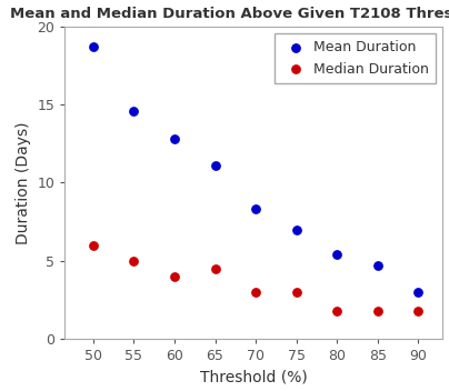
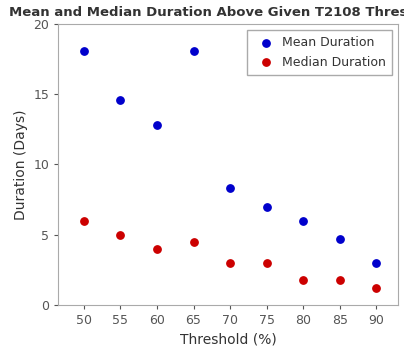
Mean Duration/50: 18.7 -> 18.1
Mean Duration/65: 11.1 -> 18.1
Mean Duration/80: 5.4 -> 6.0
Median Duration/90: 1.8 -> 1.2
